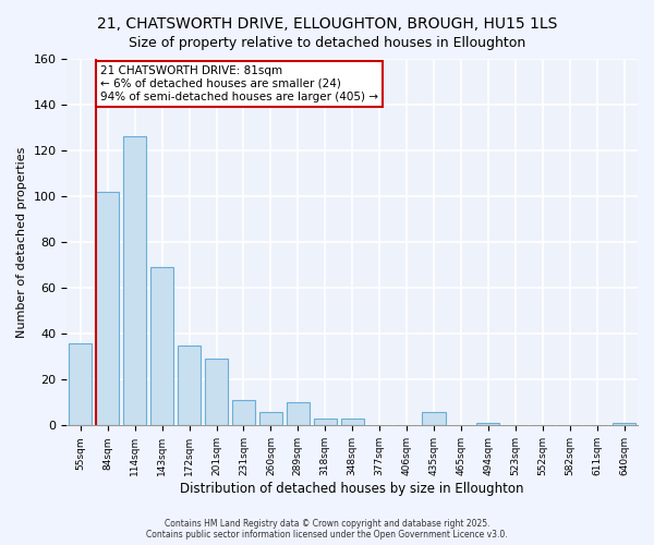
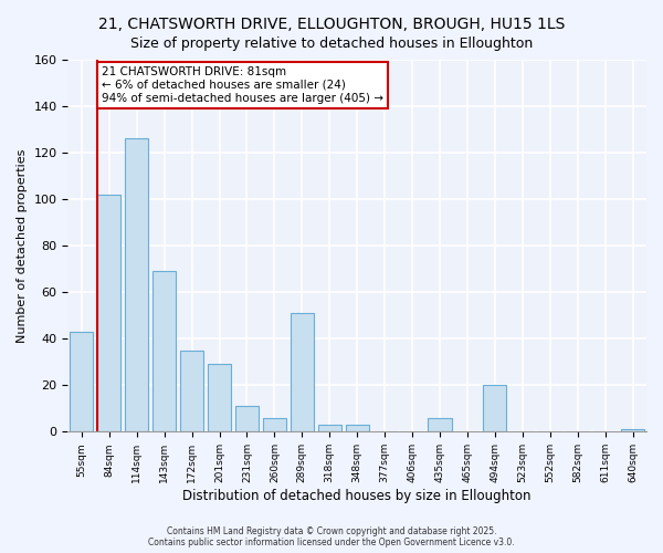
55sqm: 36 -> 43
289sqm: 10 -> 51
494sqm: 1 -> 20
